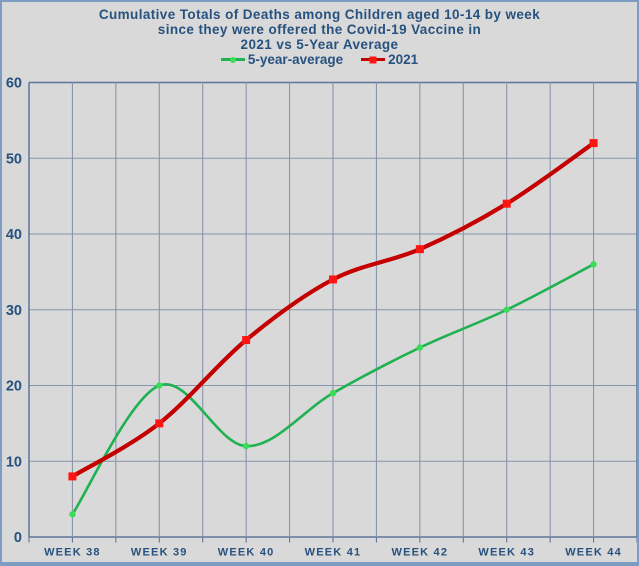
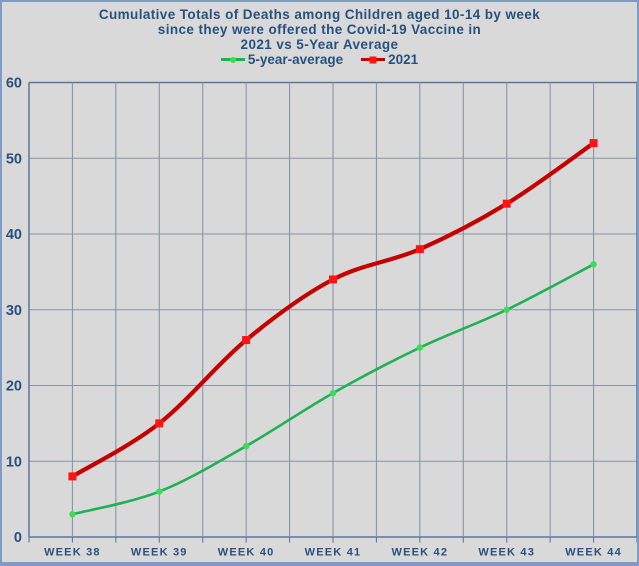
5-year-average/WEEK 39: 20 -> 6
